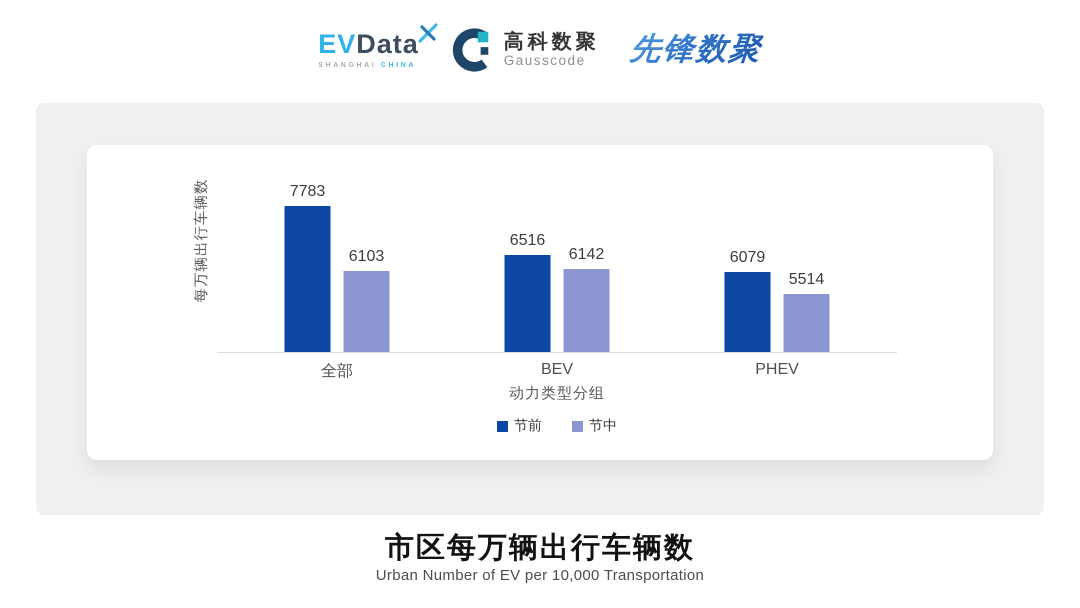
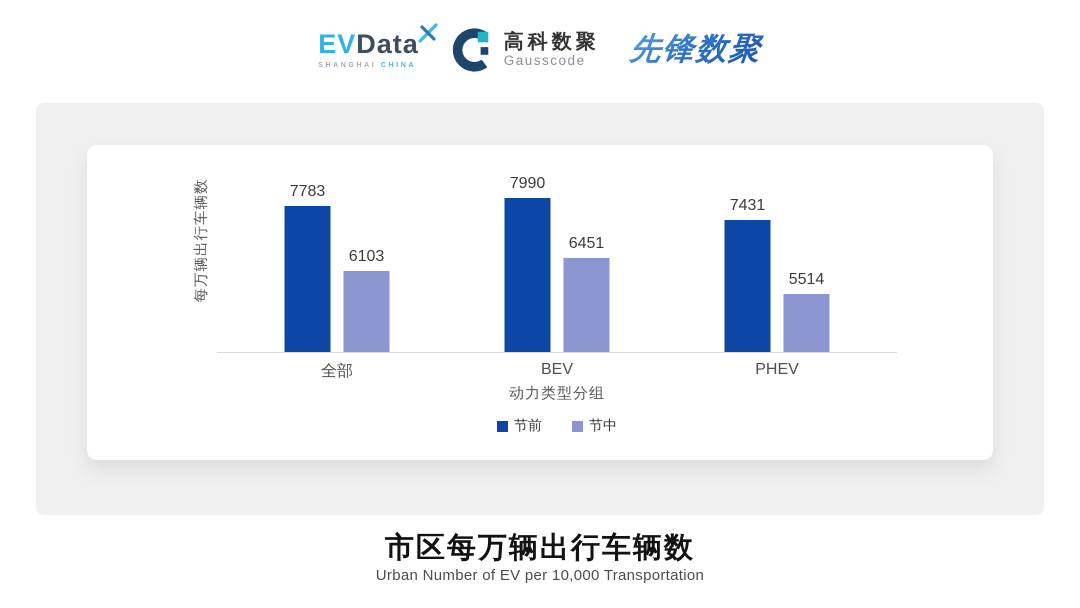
节前/BEV: 6516 -> 7990
节中/BEV: 6142 -> 6451
节前/PHEV: 6079 -> 7431
